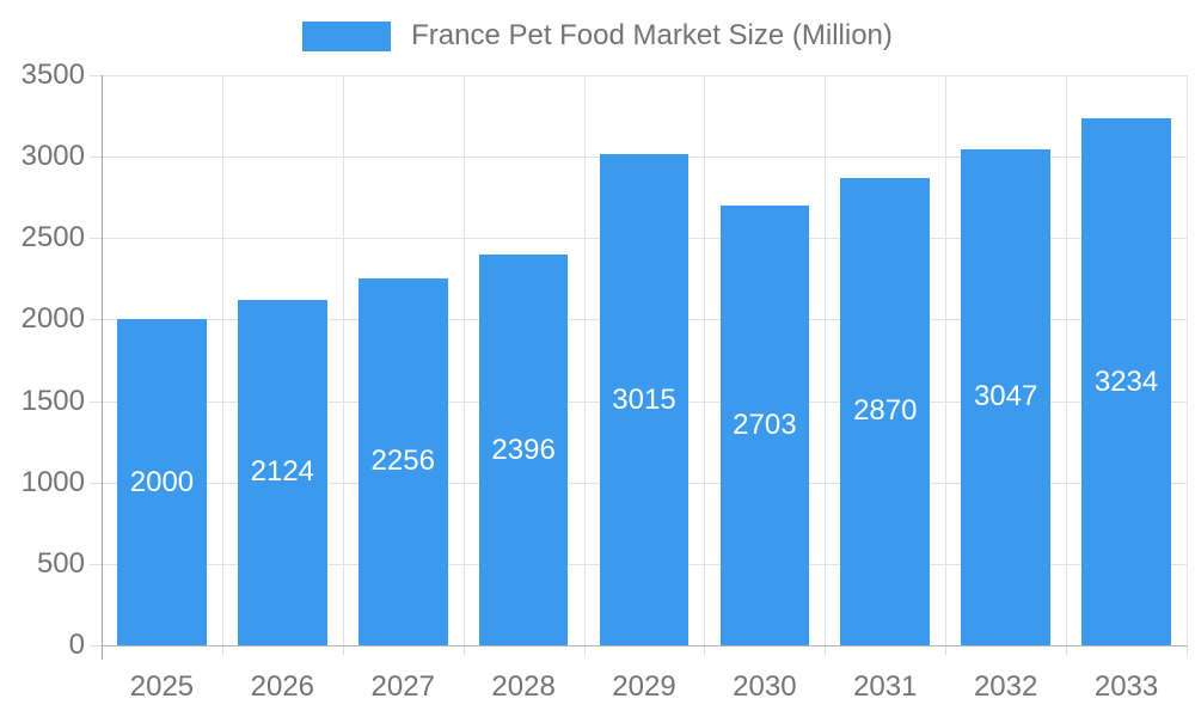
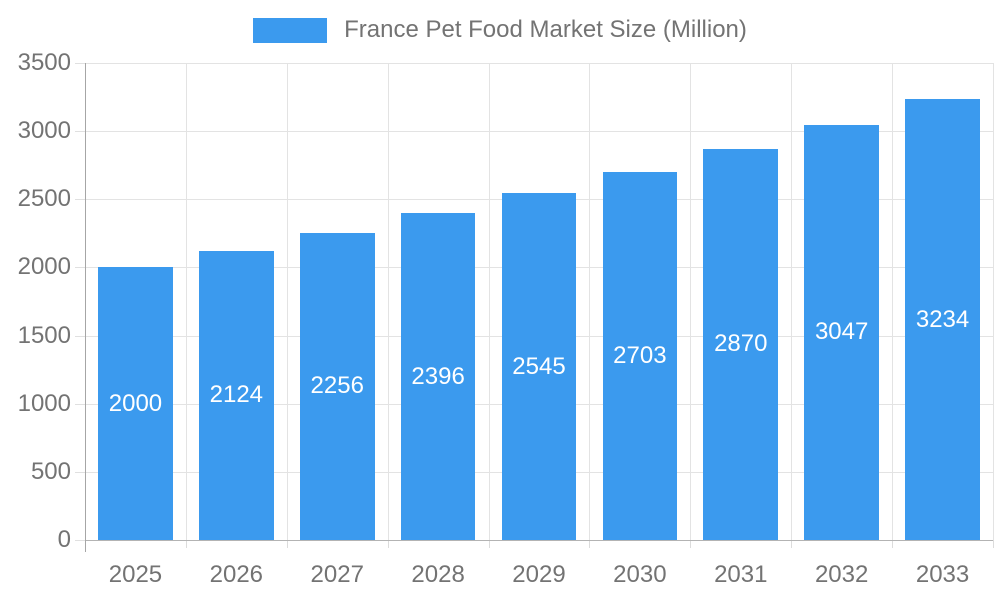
2029: 3015 -> 2545
